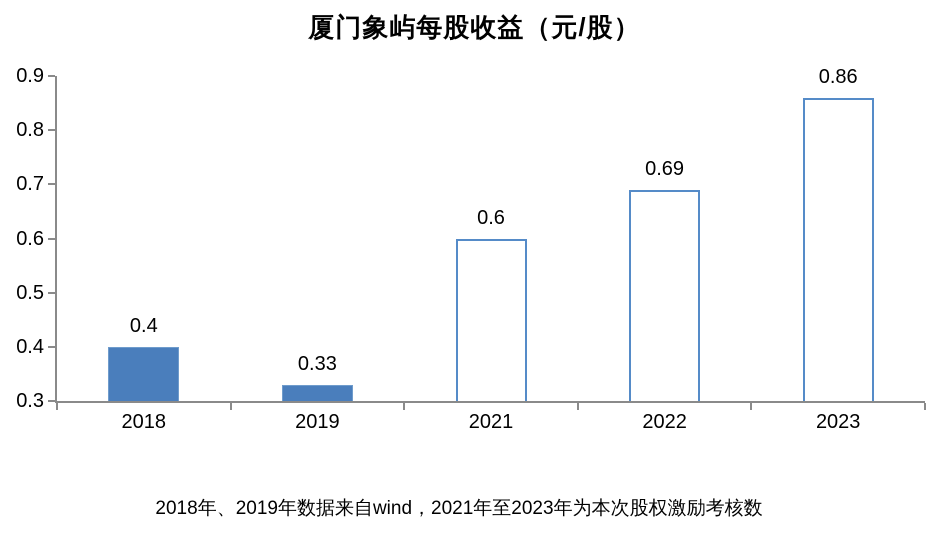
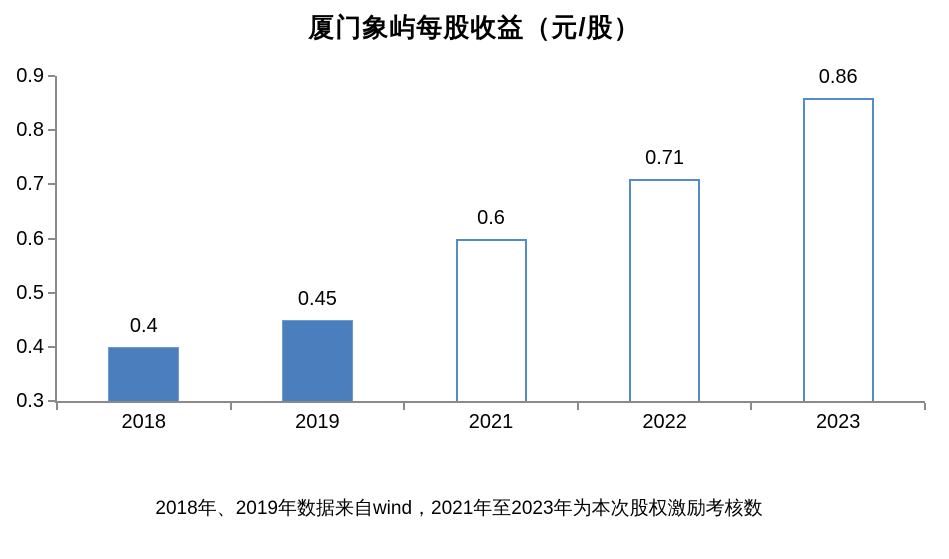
2019: 0.33 -> 0.45
2022: 0.69 -> 0.71
